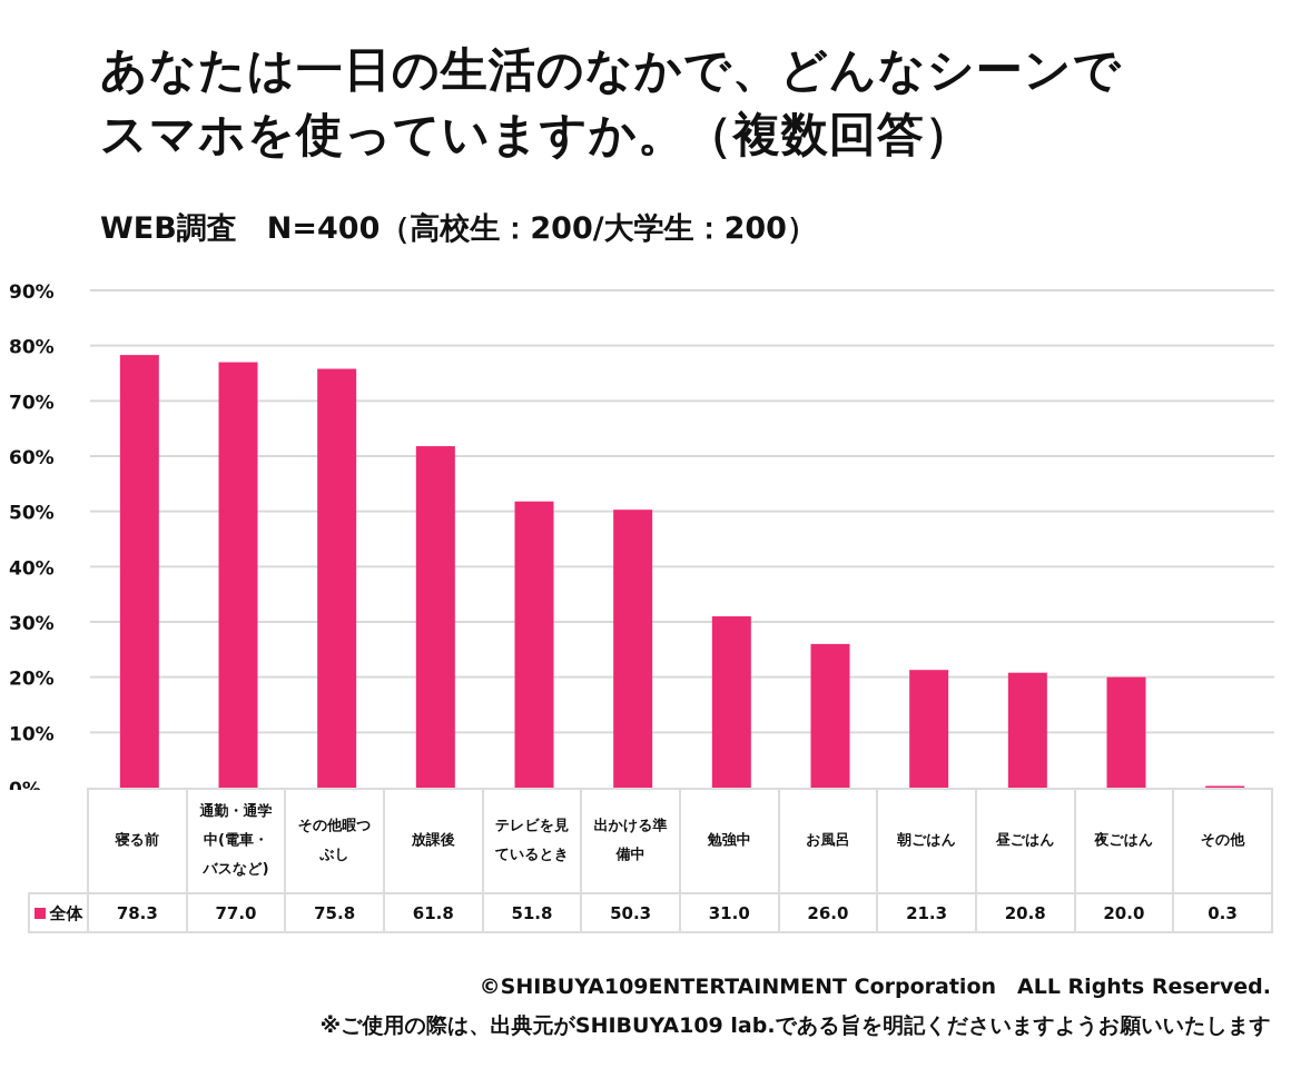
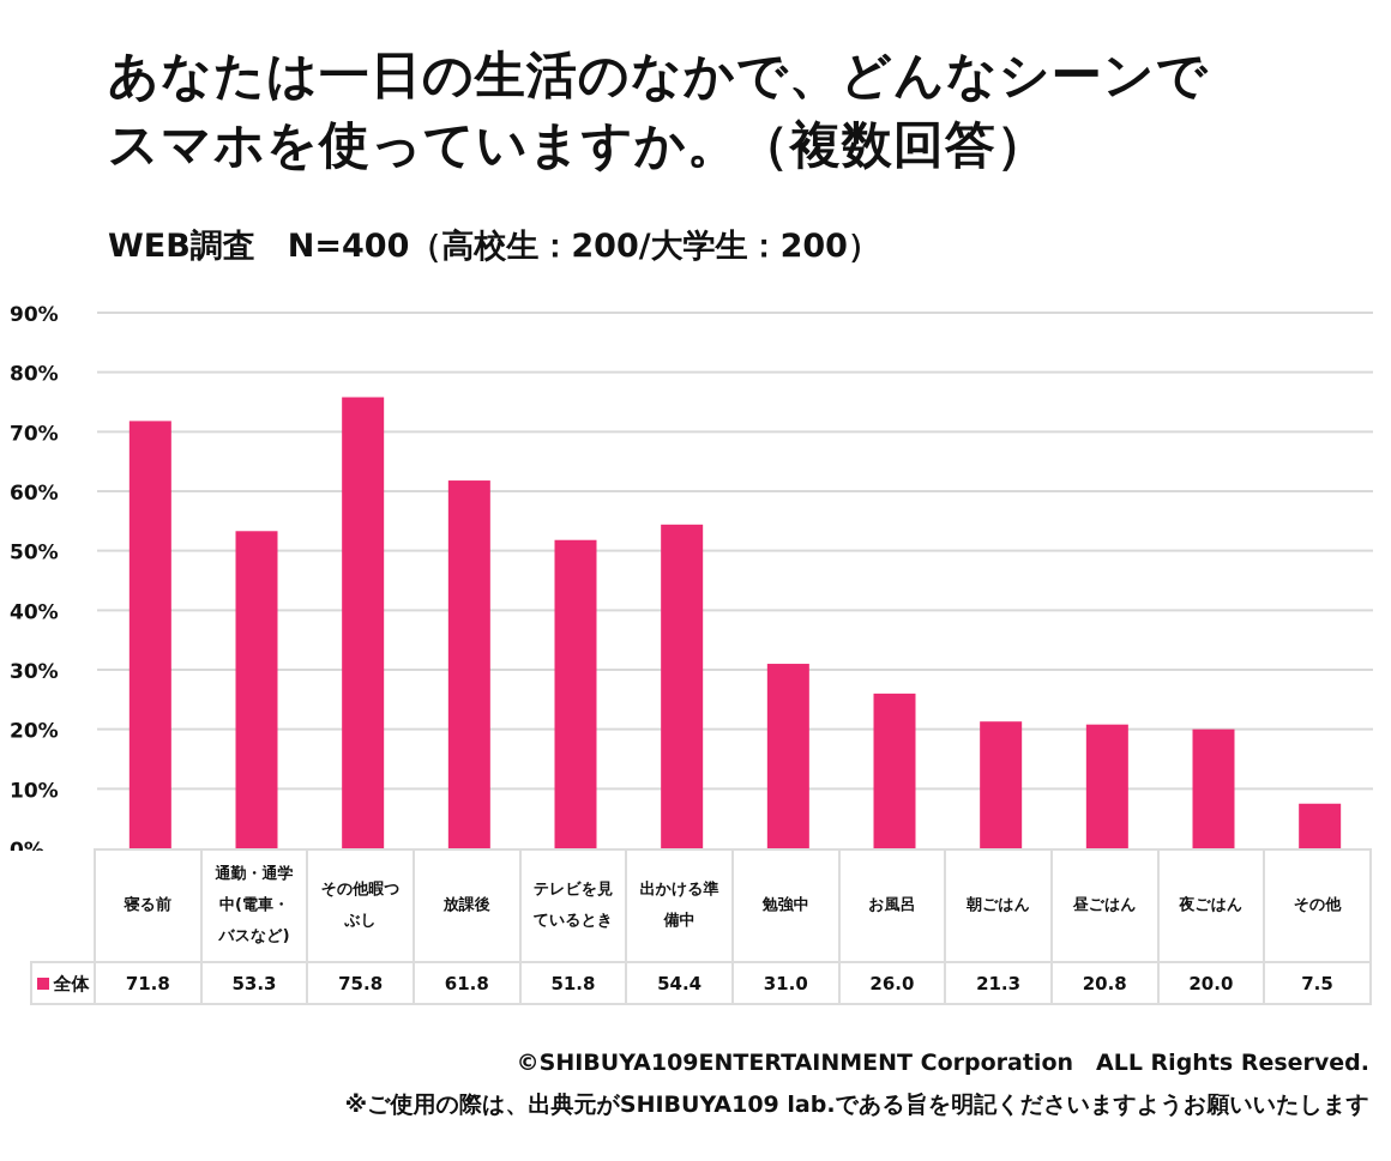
寝る前: 78.3 -> 71.8
通勤・通学中(電車・バスなど): 77.0 -> 53.3
出かける準備中: 50.3 -> 54.4
その他: 0.3 -> 7.5
